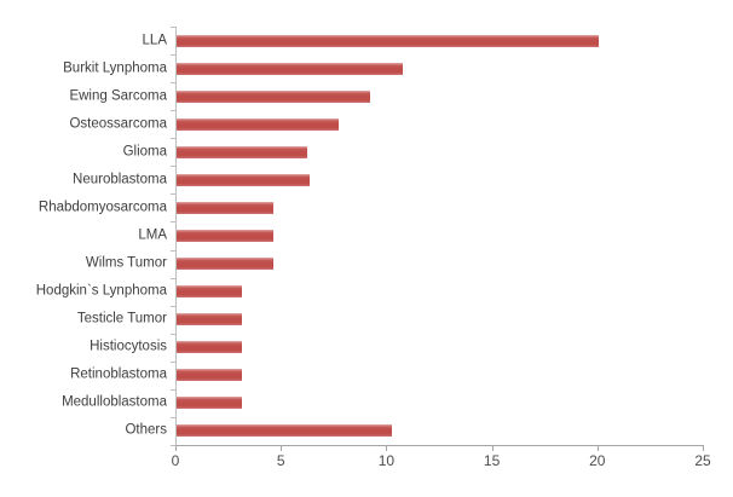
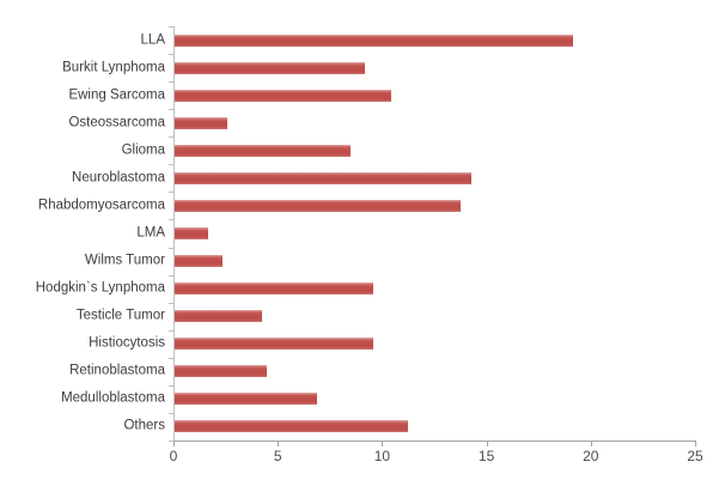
LLA: 20.0 -> 19.1
Burkit Lynphoma: 10.7 -> 9.1
Ewing Sarcoma: 9.2 -> 10.4
Osteossarcoma: 7.7 -> 2.5
Glioma: 6.2 -> 8.4
Neuroblastoma: 6.3 -> 14.2
Rhabdomyosarcoma: 4.6 -> 13.7
LMA: 4.6 -> 1.6
Wilms Tumor: 4.6 -> 2.3
Hodgkin`s Lynphoma: 3.1 -> 9.5
Testicle Tumor: 3.1 -> 4.2
Histiocytosis: 3.1 -> 9.5
Retinoblastoma: 3.1 -> 4.4
Medulloblastoma: 3.1 -> 6.8
Others: 10.2 -> 11.2
